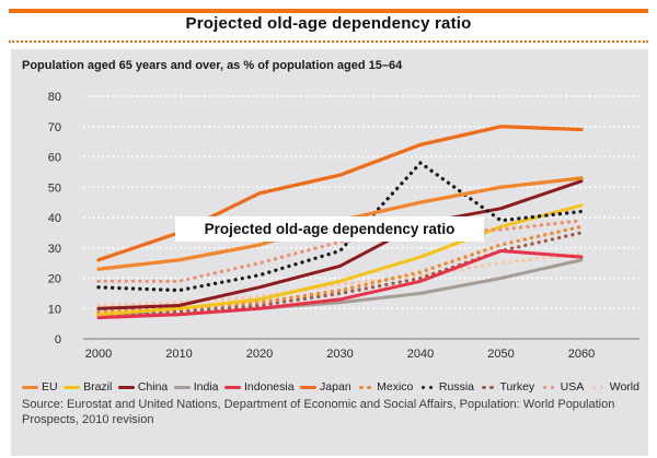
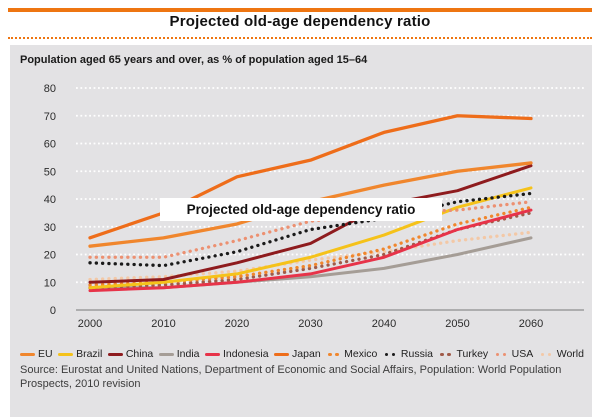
Russia/2040: 58 -> 33
Indonesia/2060: 27 -> 36
